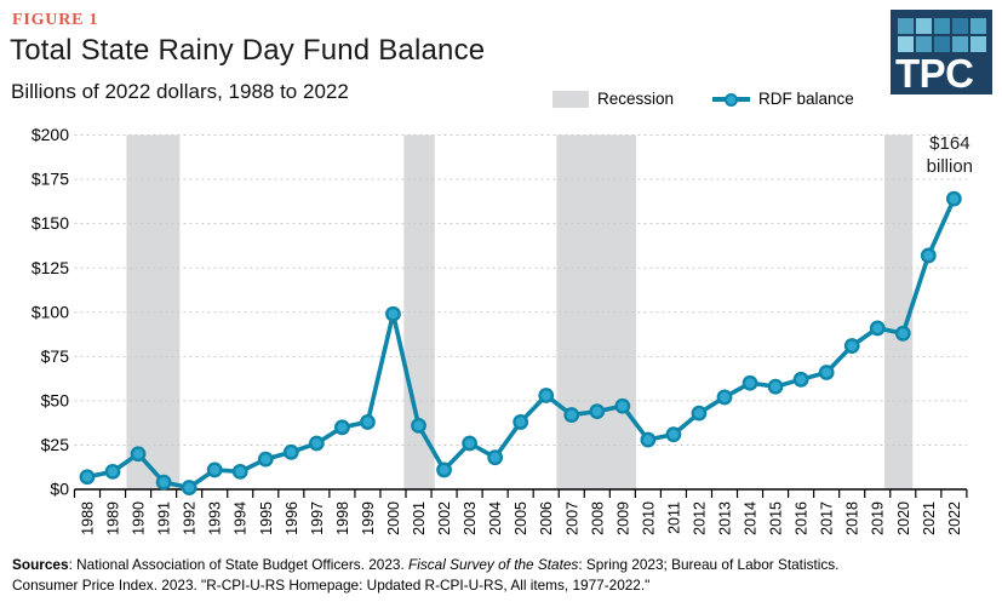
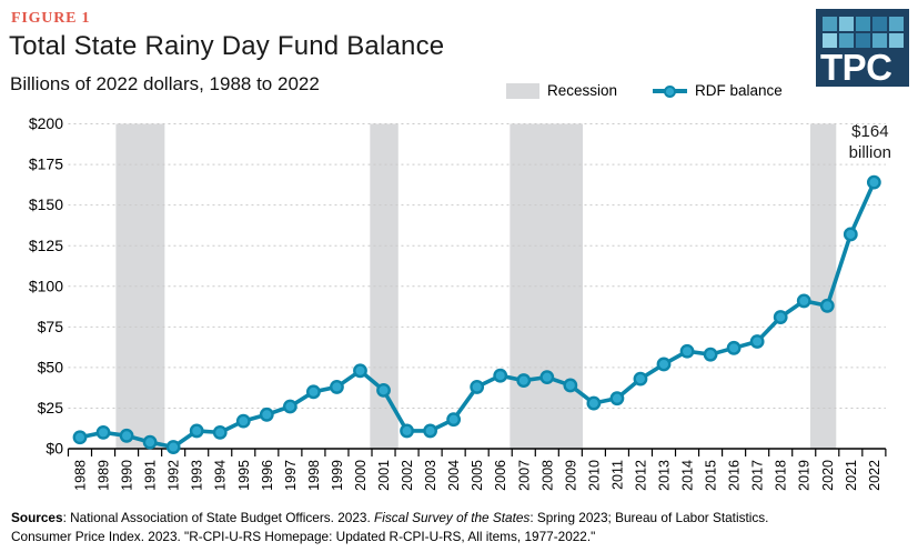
1990: $20 -> $8
2000: $99 -> $48
2003: $26 -> $11
2006: $53 -> $45
2009: $47 -> $39
